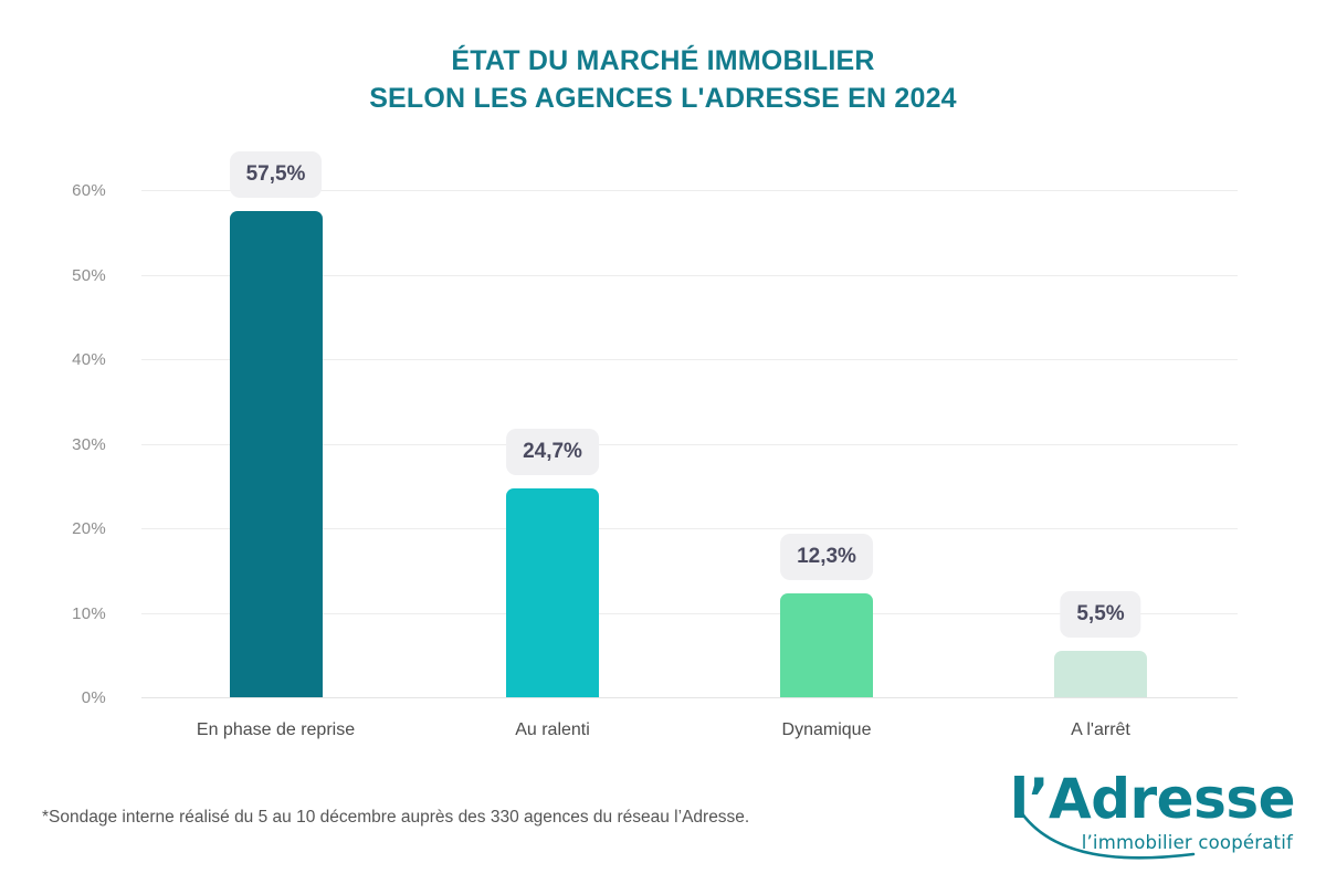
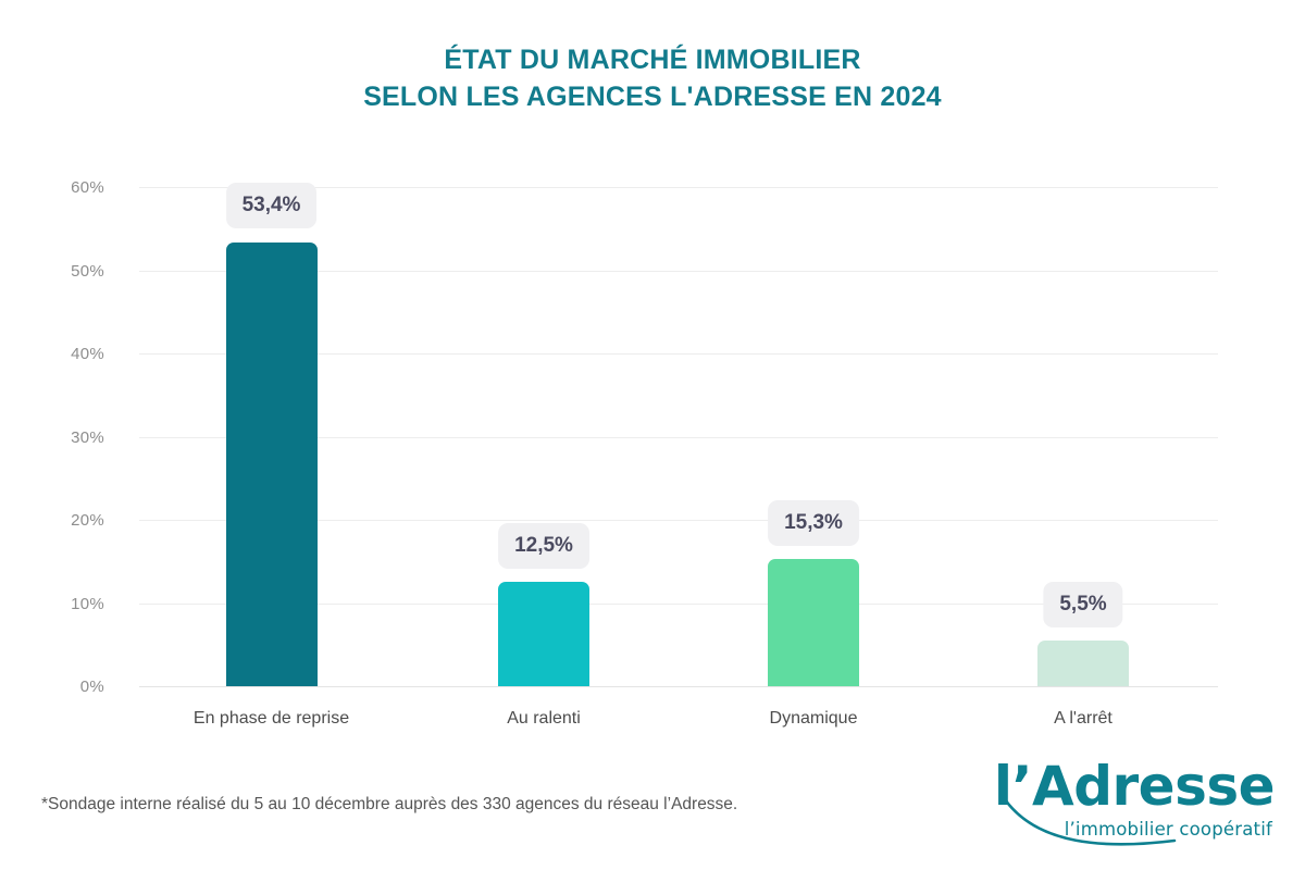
En phase de reprise: 57,5% -> 53,4%
Au ralenti: 24,7% -> 12,5%
Dynamique: 12,3% -> 15,3%
